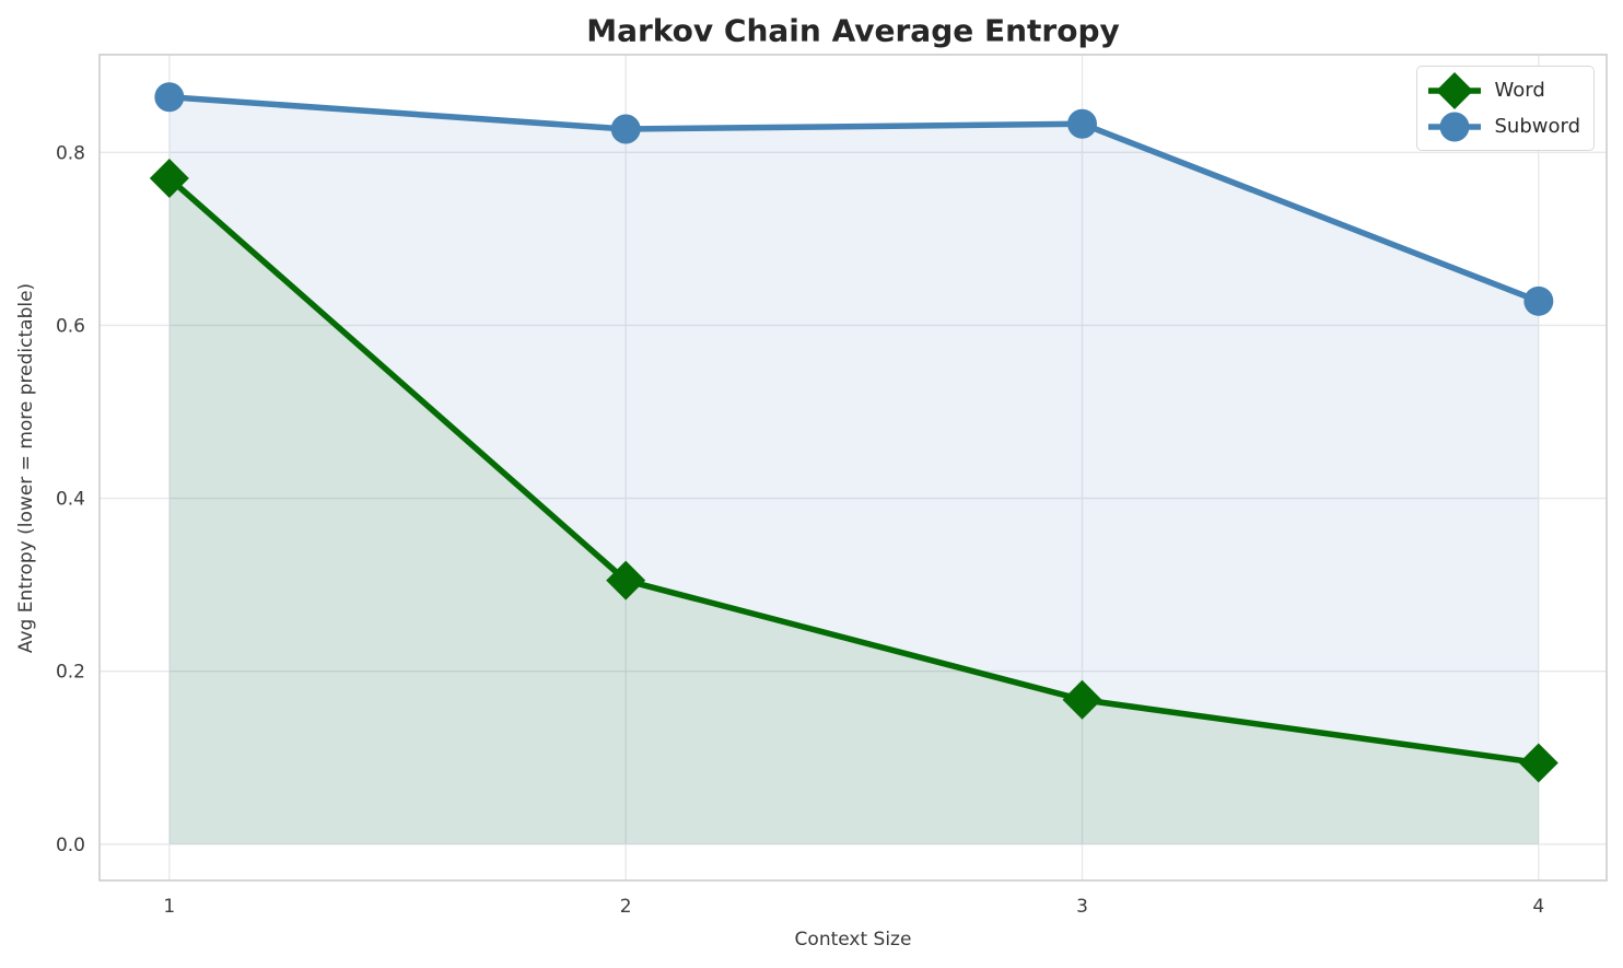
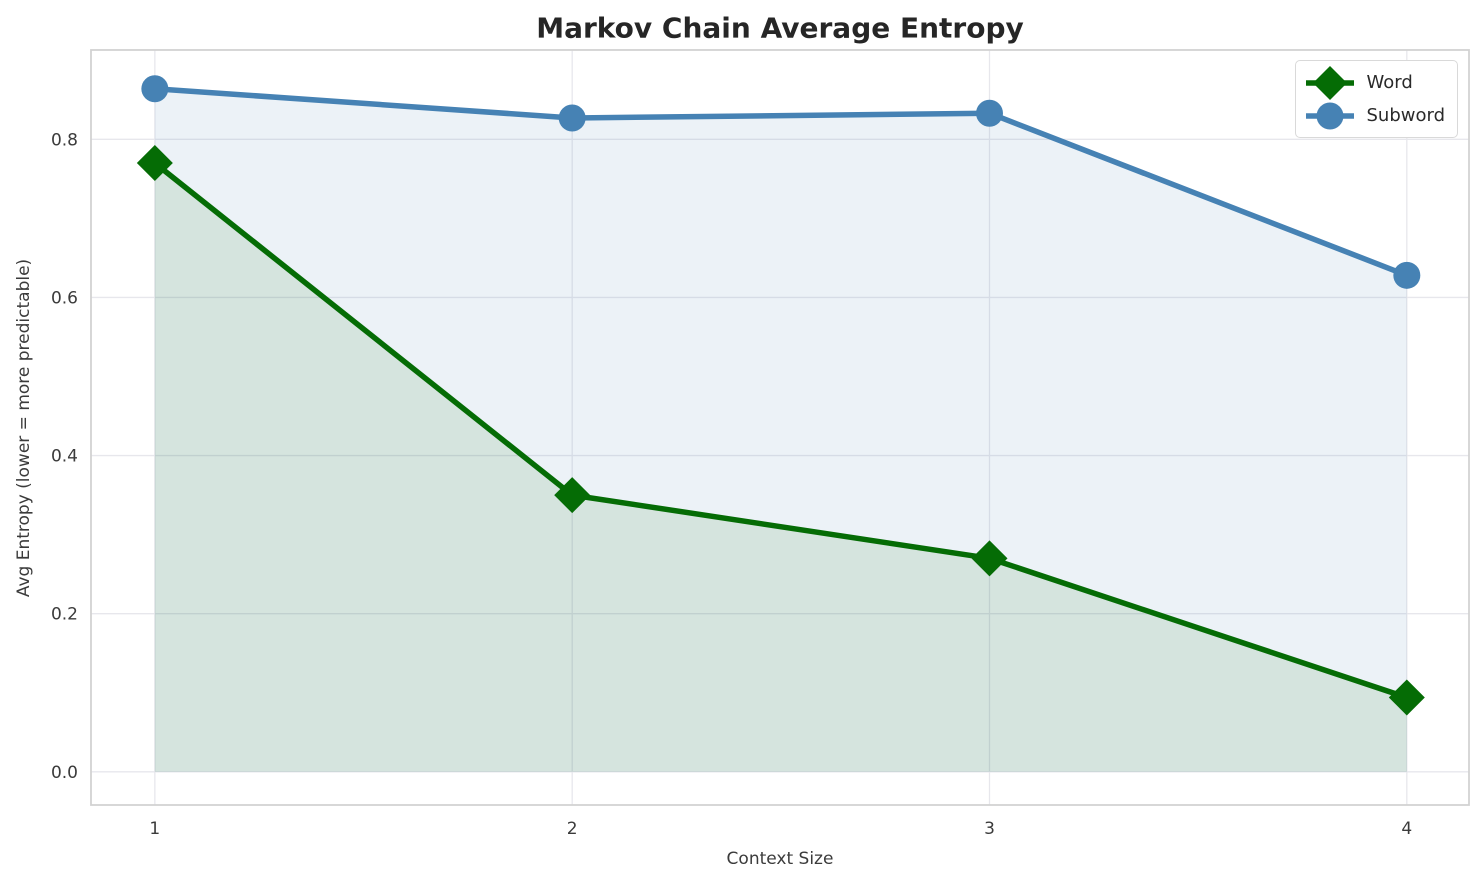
Word/2: 0.30 -> 0.35
Word/3: 0.17 -> 0.27
